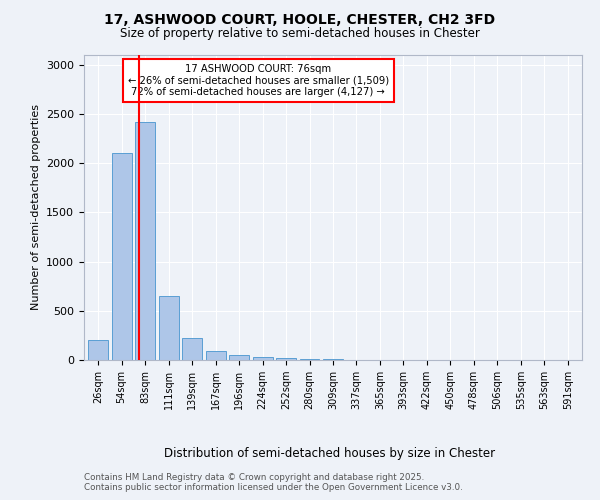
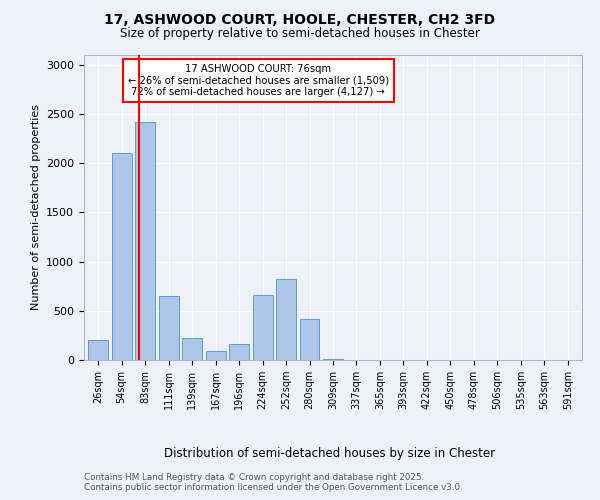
196sqm: 50 -> 160
224sqm: 40 -> 660
252sqm: 20 -> 820
280sqm: 20 -> 420
